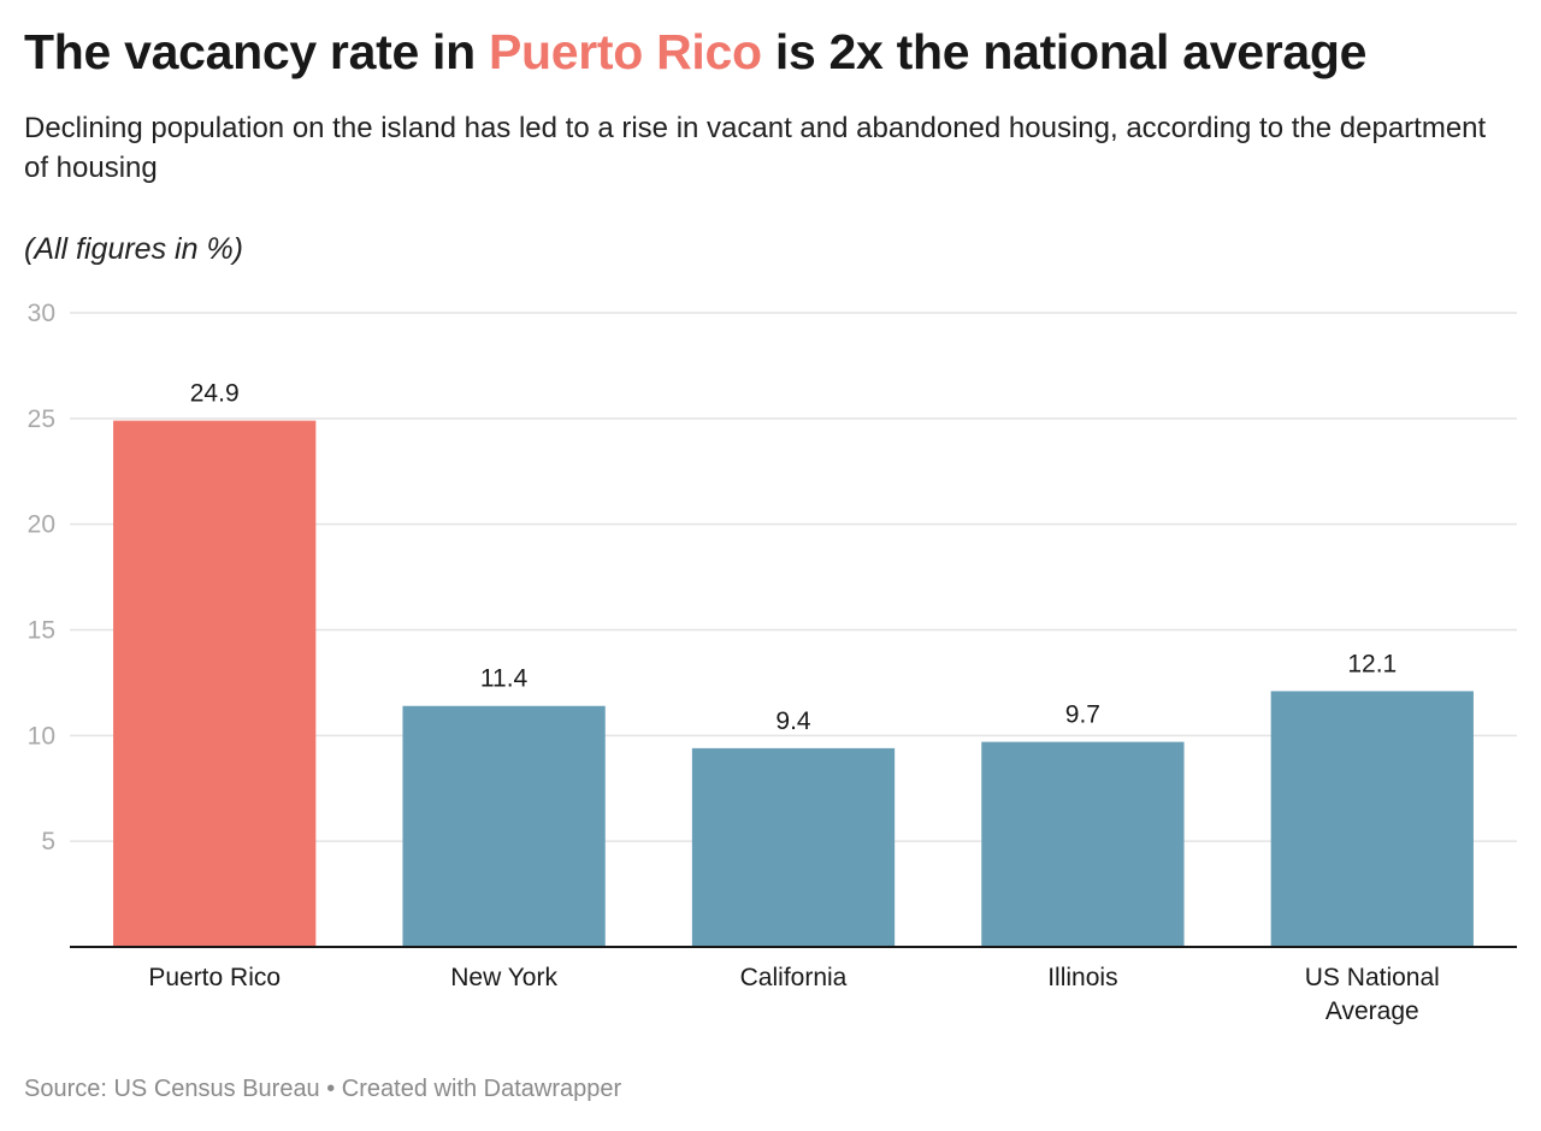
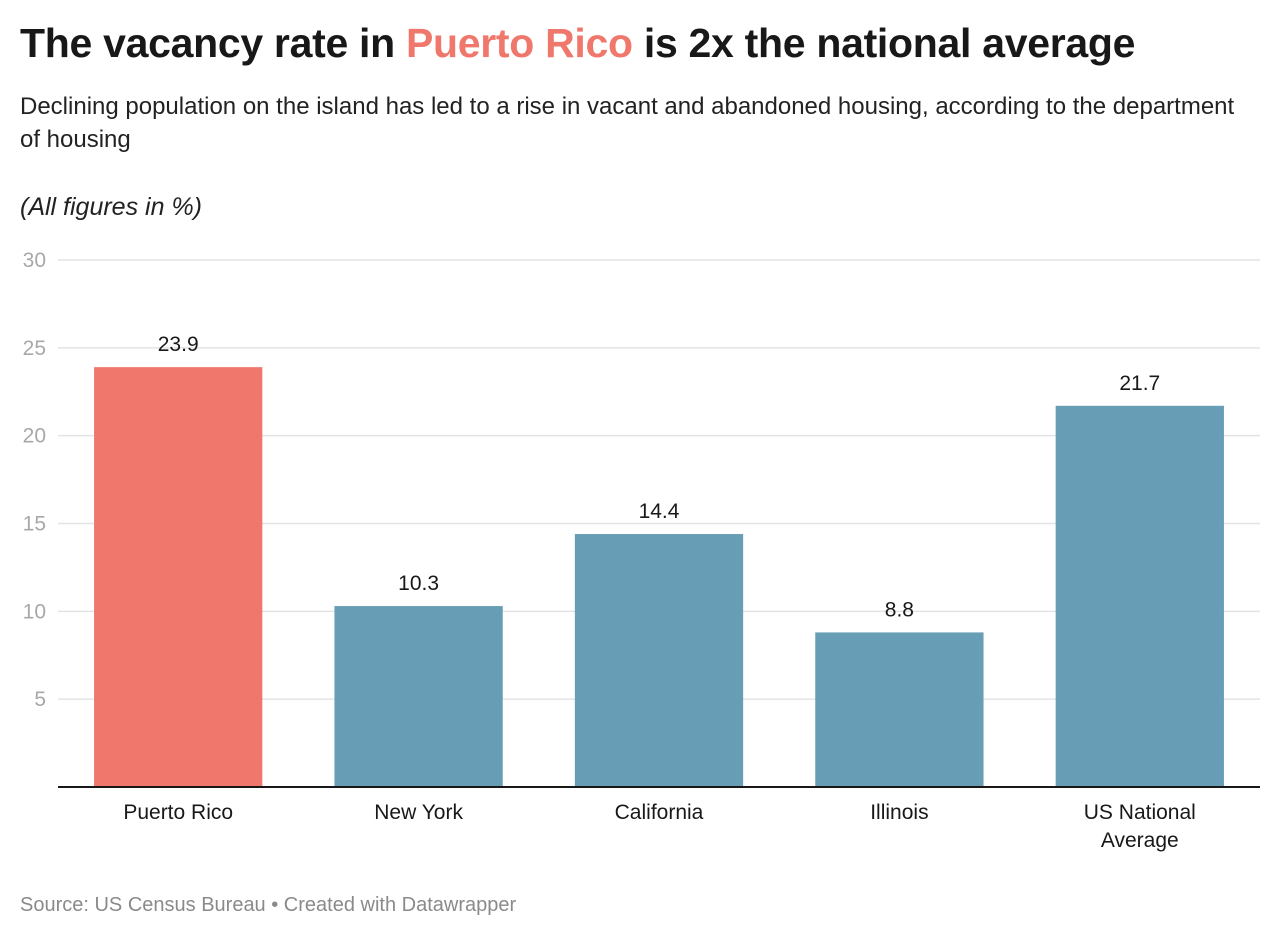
Puerto Rico: 24.9 -> 23.9
New York: 11.4 -> 10.3
California: 9.4 -> 14.4
Illinois: 9.7 -> 8.8
US National Average: 12.1 -> 21.7
